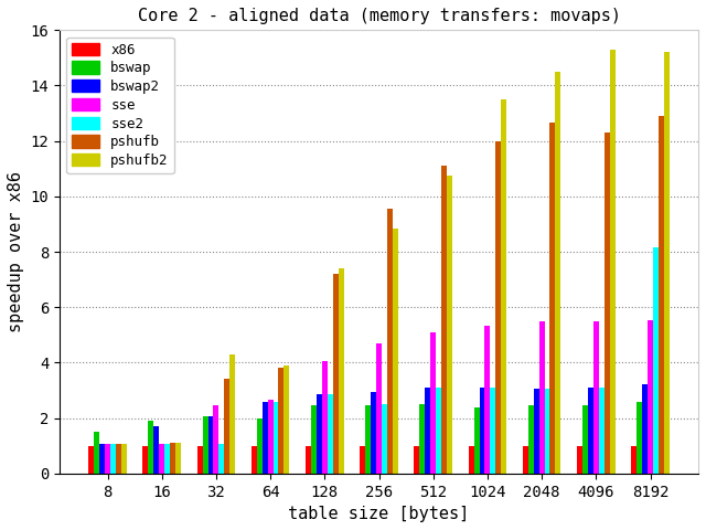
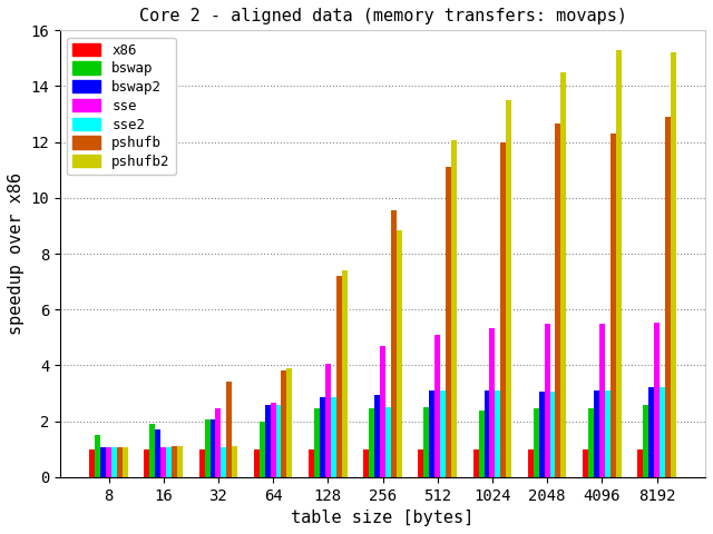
pshufb2/32: 4.30 -> 1.10
pshufb2/512: 10.75 -> 12.05
sse2/8192: 8.15 -> 3.20
